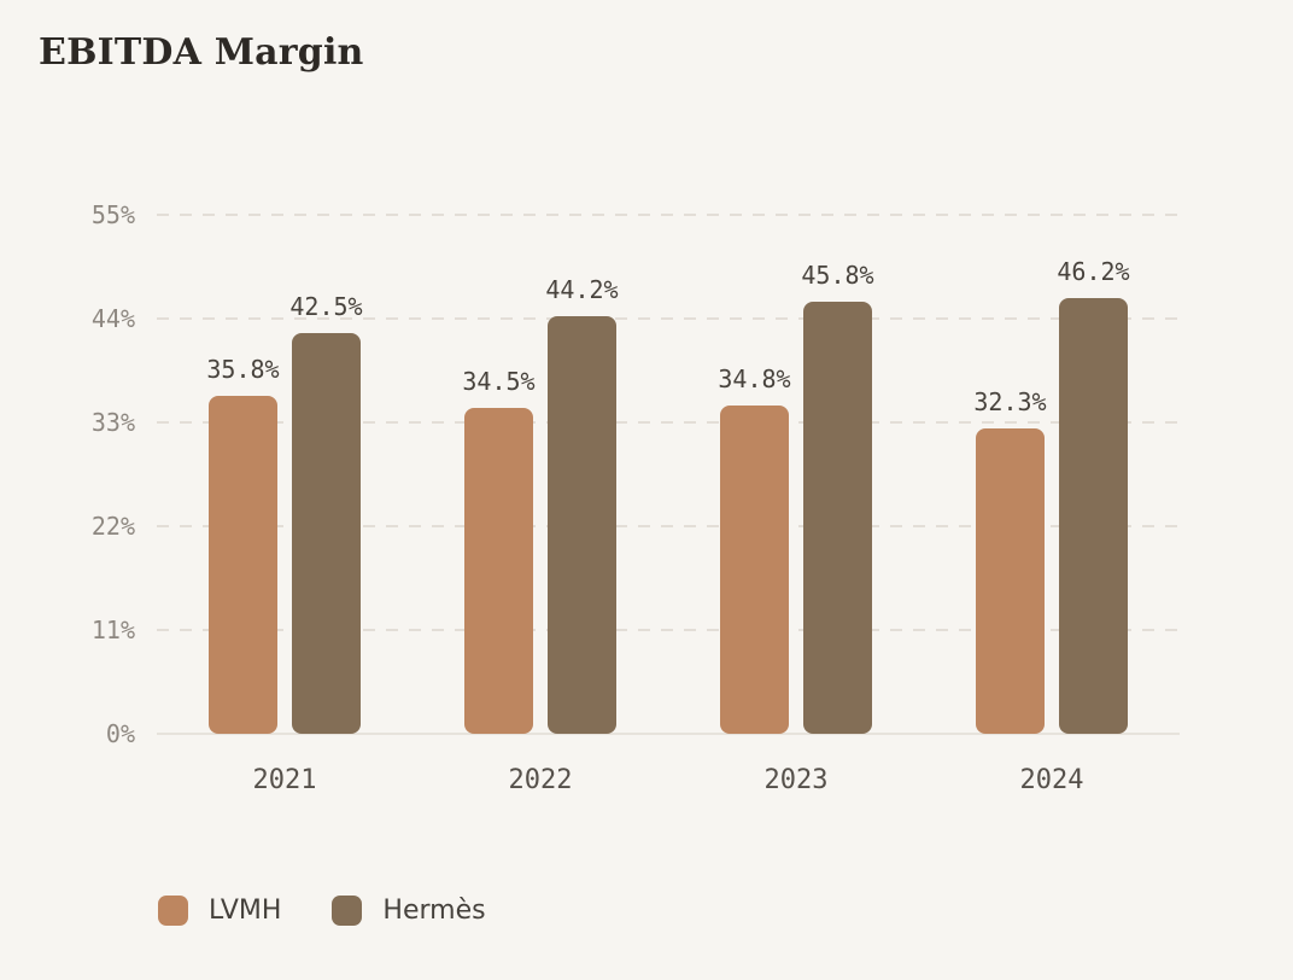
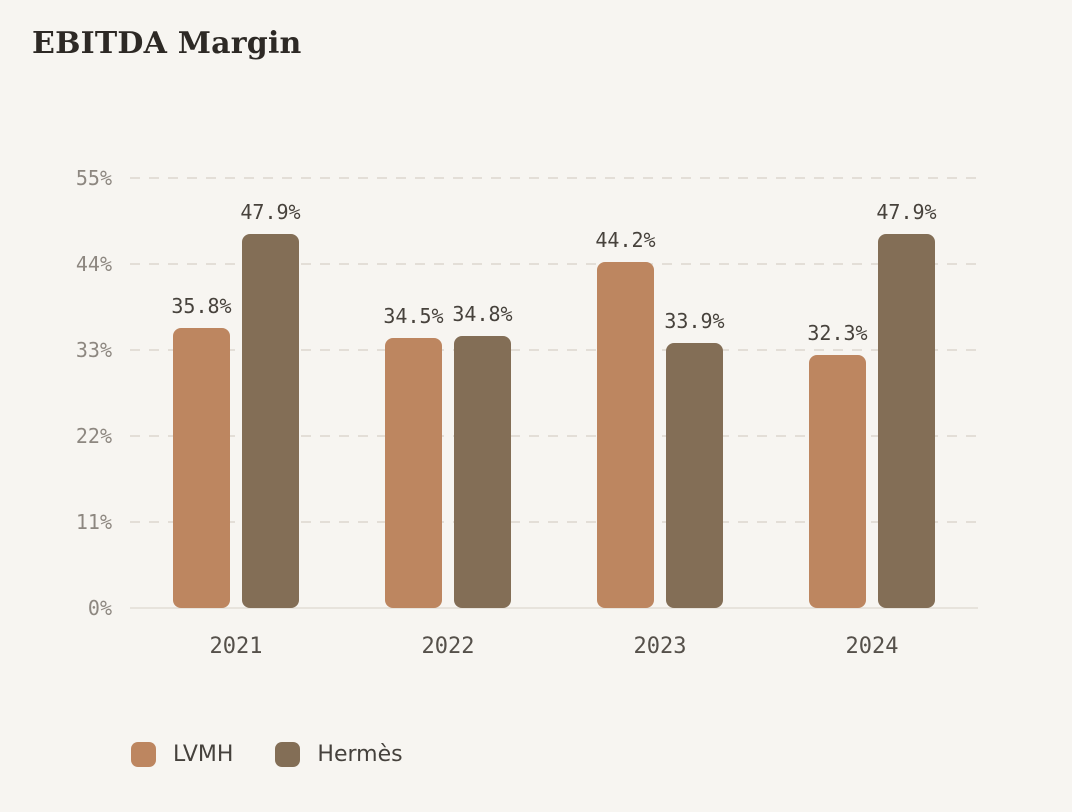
Hermès/2021: 42.5% -> 47.9%
Hermès/2022: 44.2% -> 34.8%
LVMH/2023: 34.8% -> 44.2%
Hermès/2023: 45.8% -> 33.9%
Hermès/2024: 46.2% -> 47.9%
